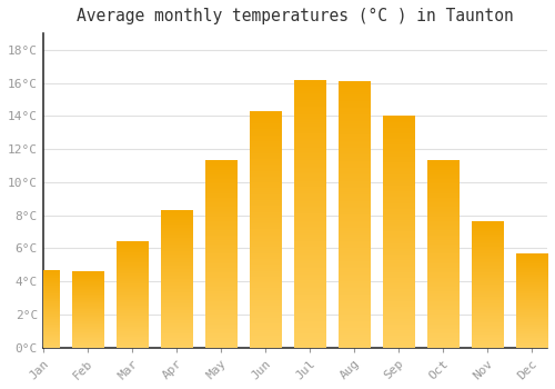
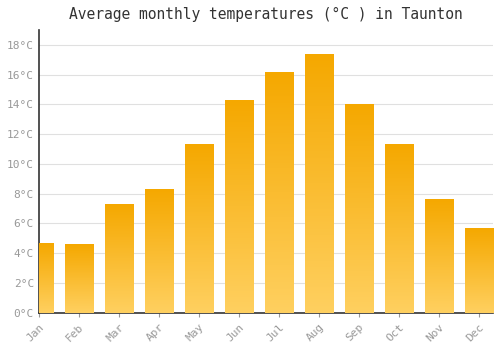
Mar: 6.4°C -> 7.3°C
Aug: 16.1°C -> 17.4°C
